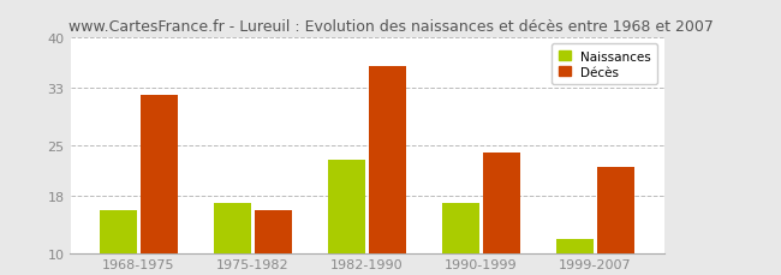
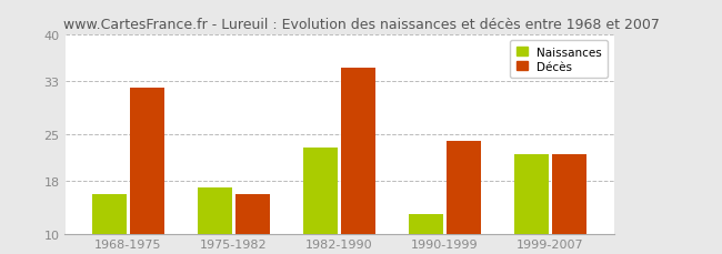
Décès/1982-1990: 36 -> 35
Naissances/1990-1999: 17 -> 13
Naissances/1999-2007: 12 -> 22
